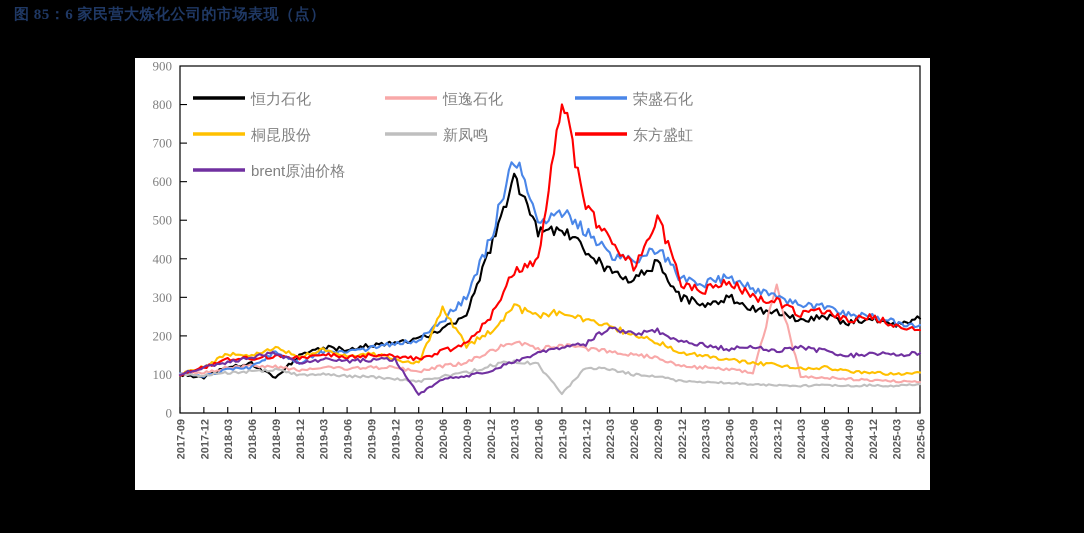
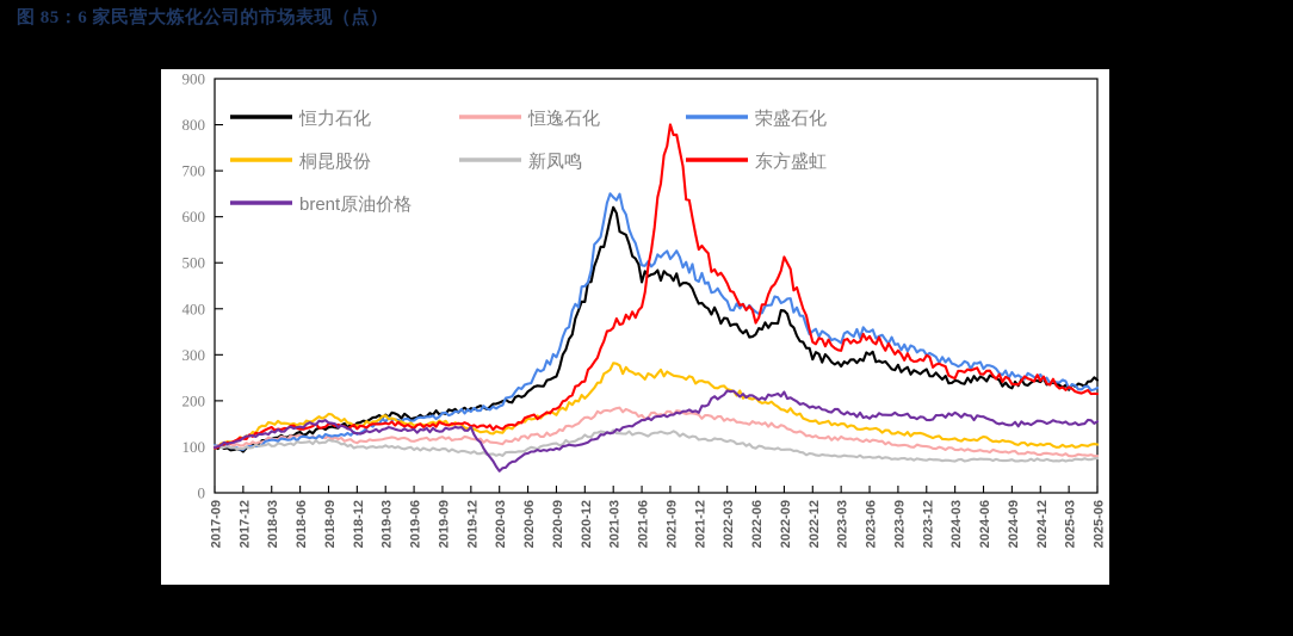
恒力石化/2018-09: 90 -> 140
荣盛石化/2018-09: 160 -> 120
桐昆股份/2020-06: 270 -> 160
新凤鸣/2021-09: 50 -> 130
恒逸石化/2023-12: 330 -> 100
